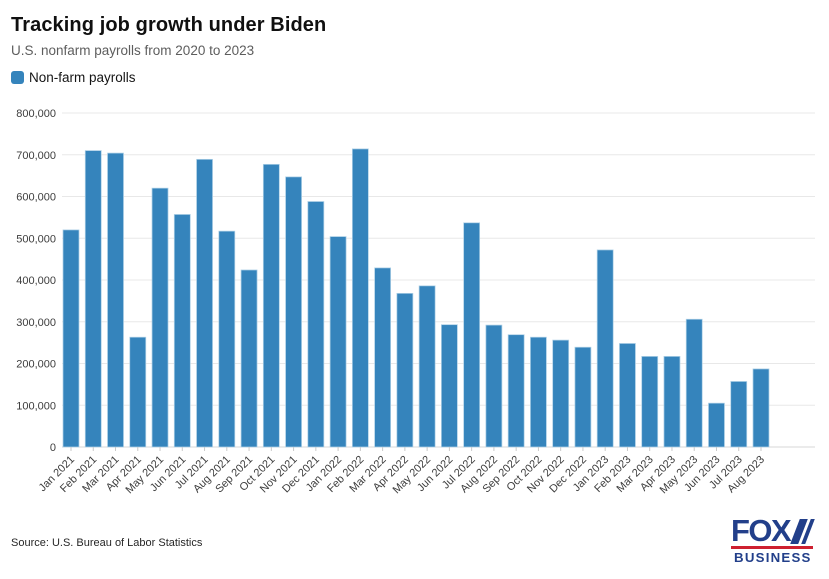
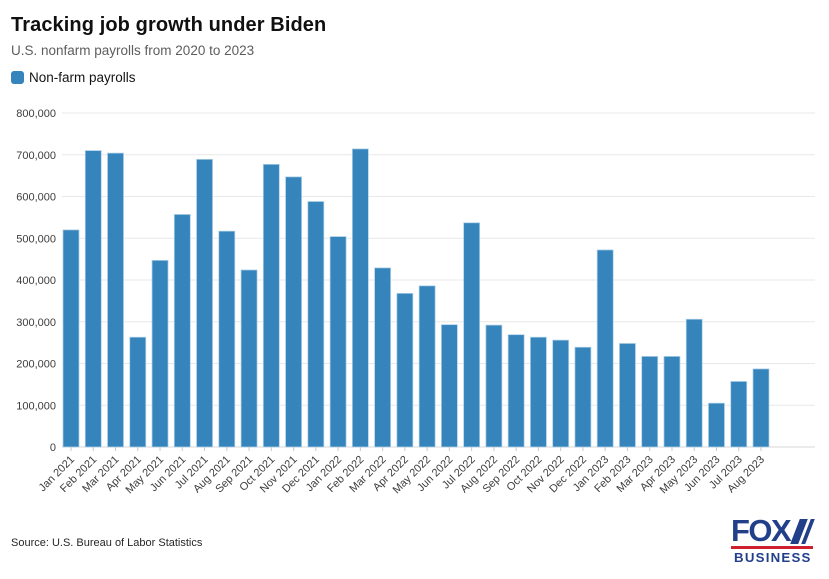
May 2021: 620000 -> 450000
